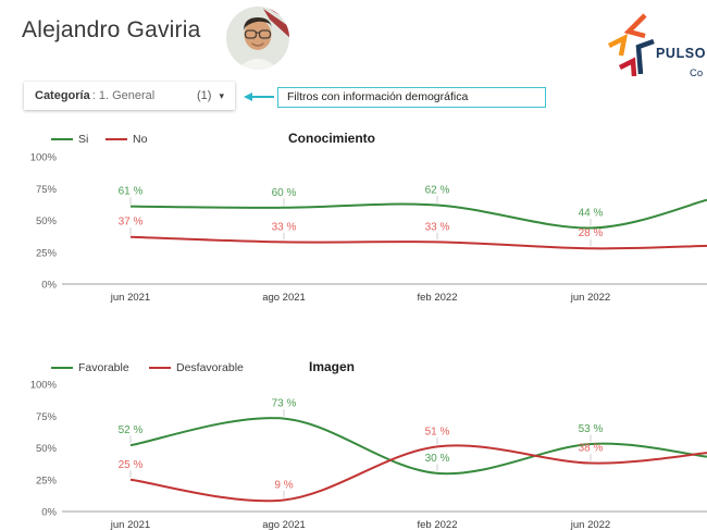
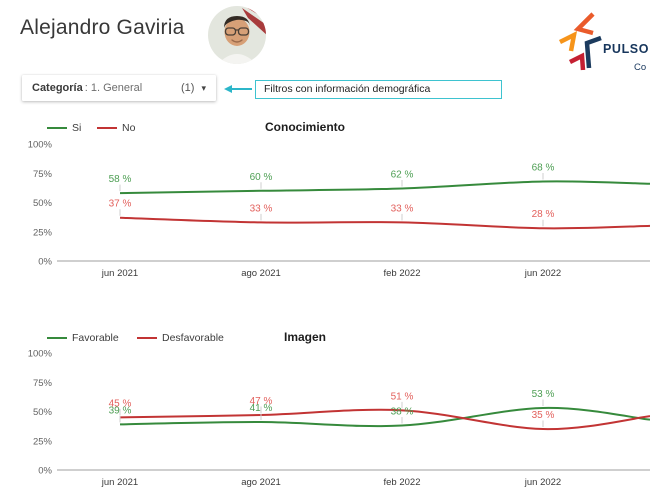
Conocimiento/Si/jun 2021: 61 -> 58
Conocimiento/Si/jun 2022: 44 -> 68
Imagen/Favorable/jun 2021: 52 -> 39
Imagen/Desfavorable/jun 2021: 25 -> 45
Imagen/Favorable/ago 2021: 73 -> 41
Imagen/Desfavorable/ago 2021: 9 -> 47
Imagen/Favorable/feb 2022: 30 -> 38
Imagen/Desfavorable/jun 2022: 38 -> 35
